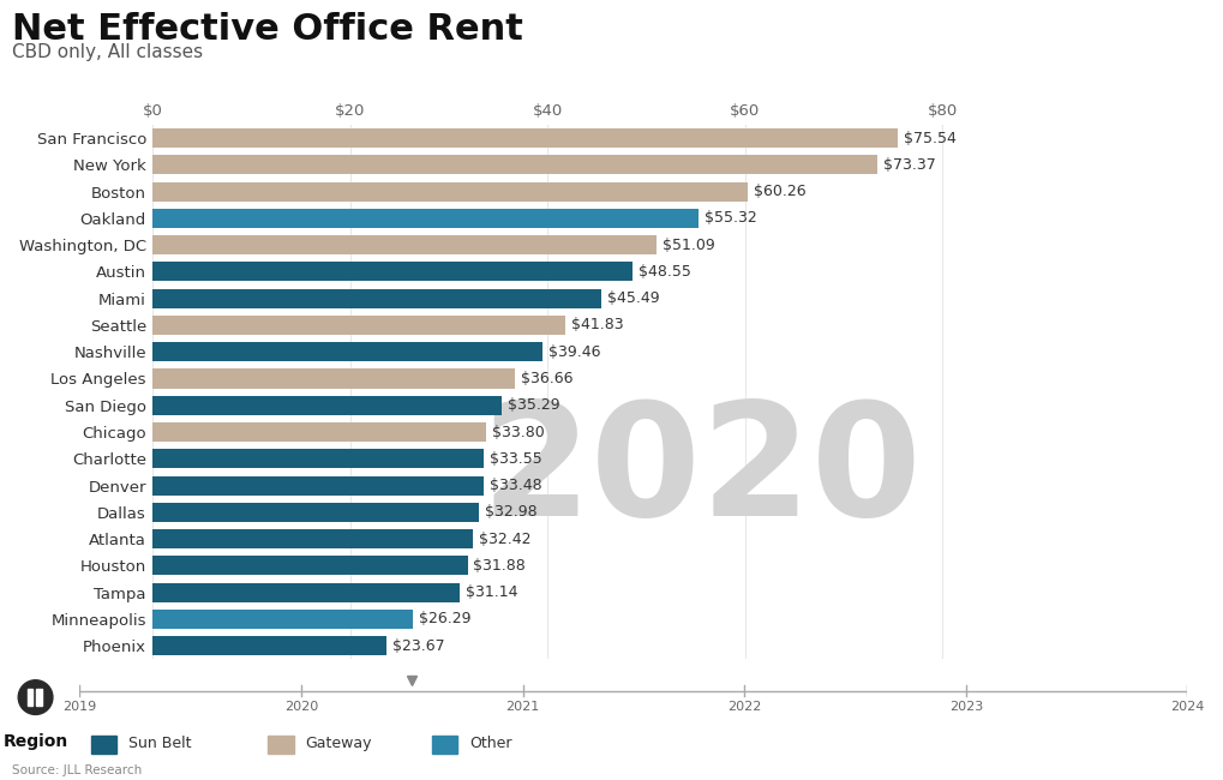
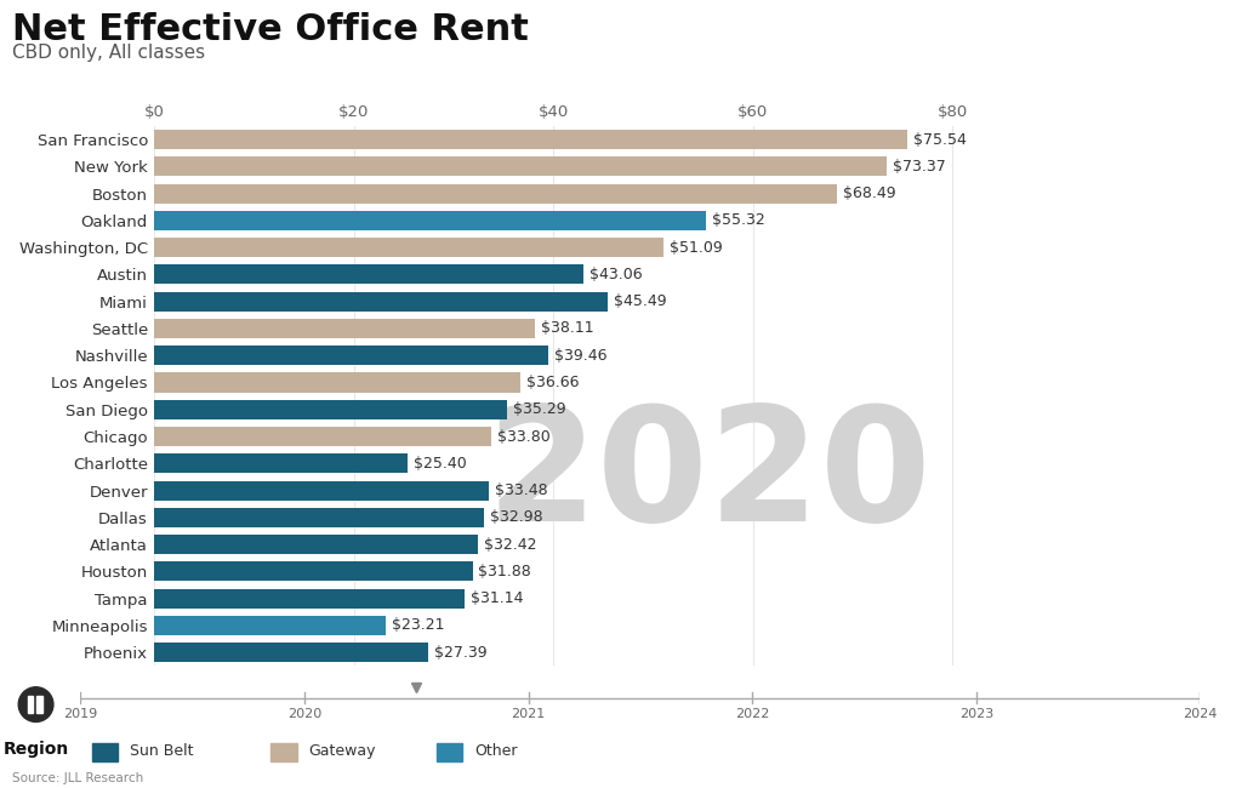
Boston: $60.26 -> $68.49
Austin: $48.55 -> $43.06
Seattle: $41.83 -> $38.11
Charlotte: $33.5 -> $25.4
Minneapolis: $26.29 -> $23.21
Phoenix: $23.67 -> $27.39
